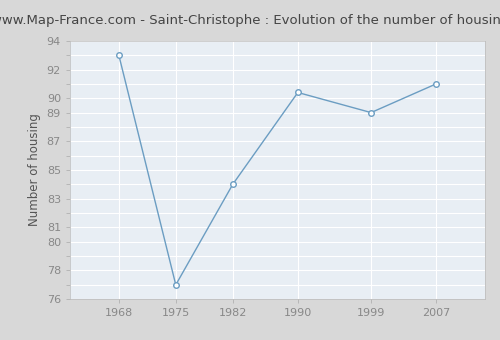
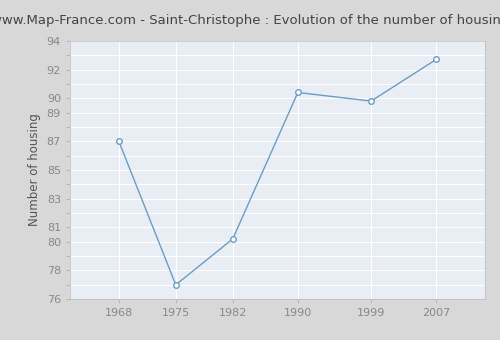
1968: 93.0 -> 87.0
1982: 84.0 -> 80.2
1999: 89.0 -> 89.8
2007: 91.0 -> 92.7
